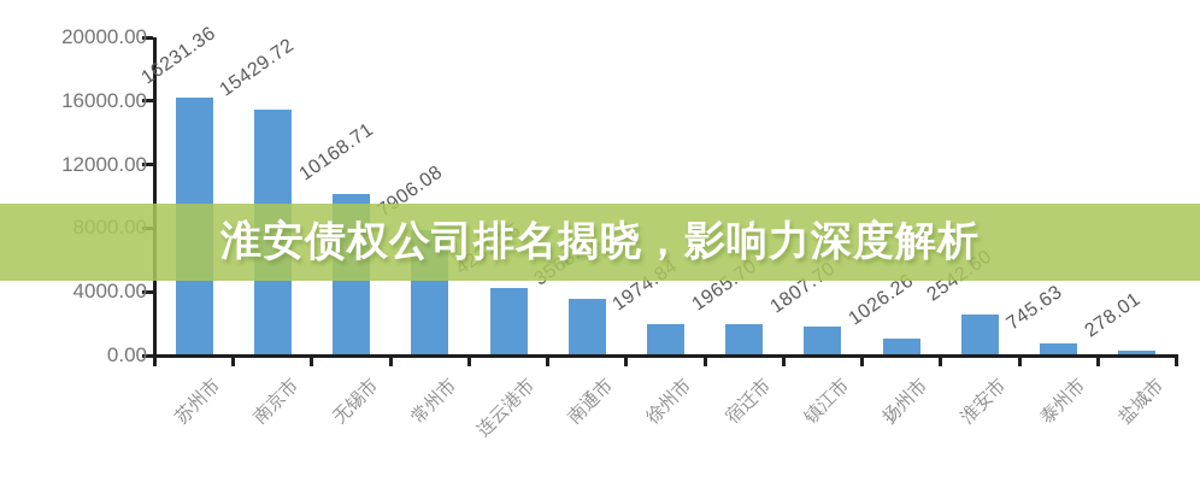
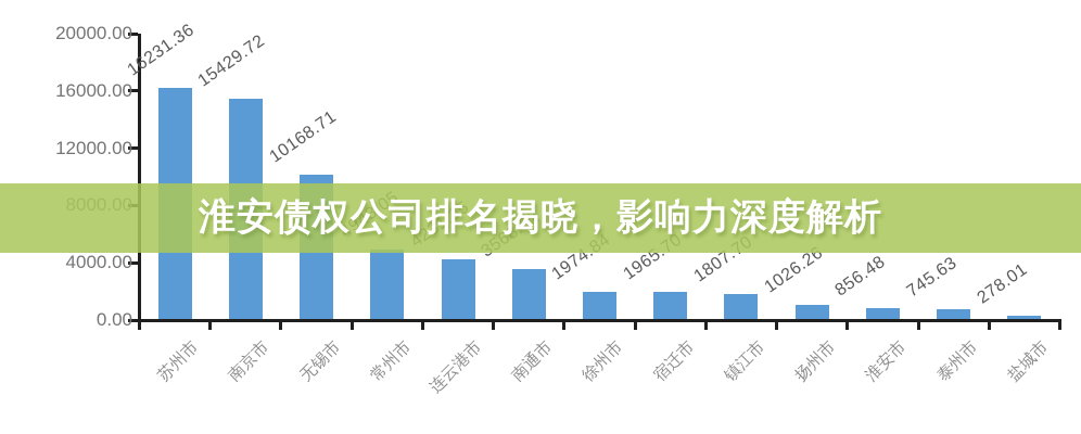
常州市: 7906.08 -> 4943.05
淮安市: 2542.60 -> 856.48
